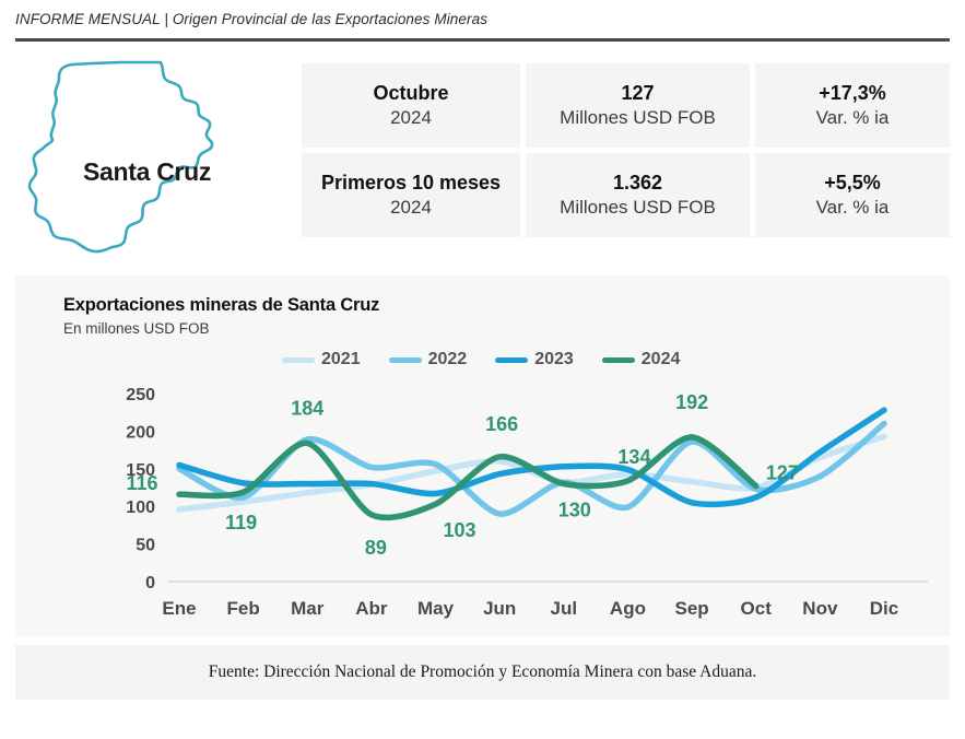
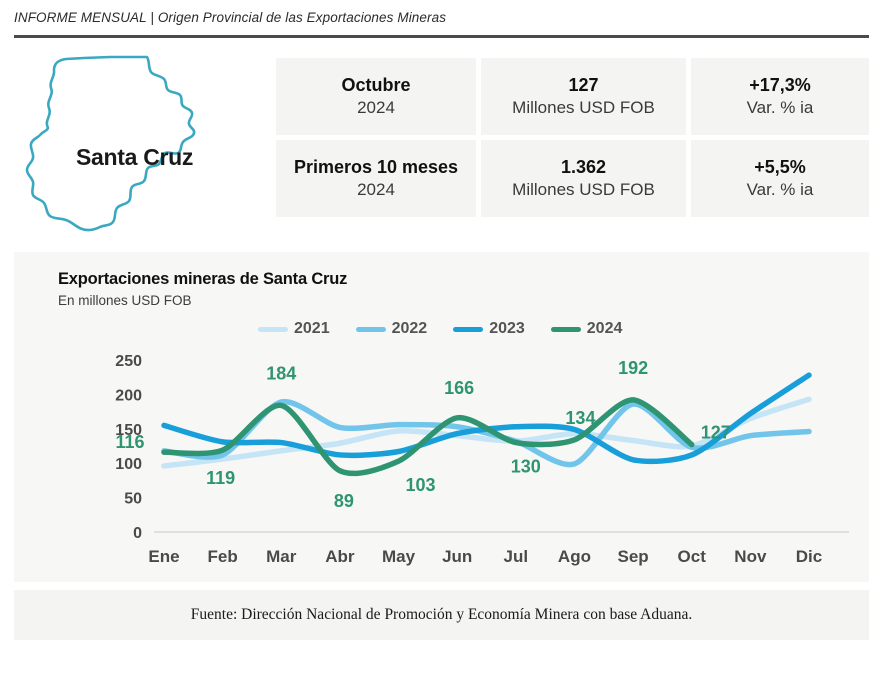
2022/Ene: 150 -> 120
2023/Abr: 130 -> 110
2021/Jun: 160 -> 140
2022/Jun: 90 -> 150
2022/Dic: 210 -> 150
